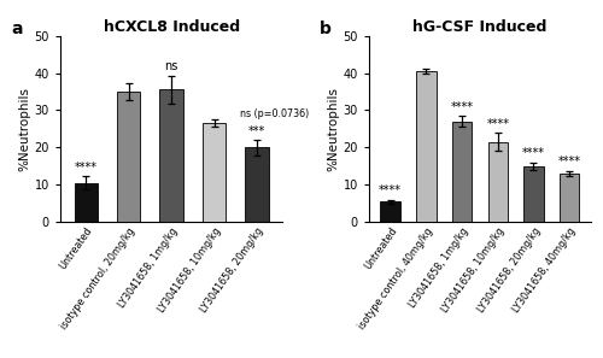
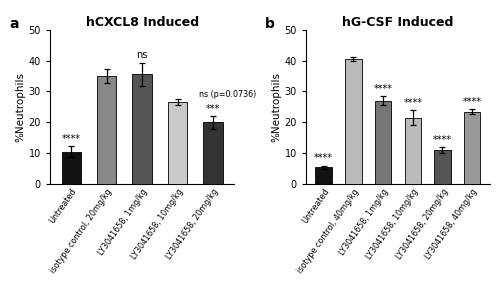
hG-CSF Induced/LY3041658, 20mg/kg: 15.0 -> 11.0
hG-CSF Induced/LY3041658, 40mg/kg: 13.0 -> 23.5
